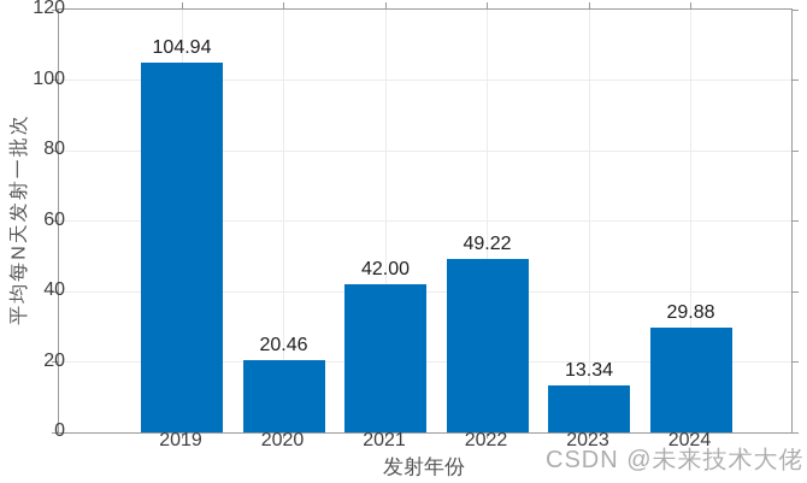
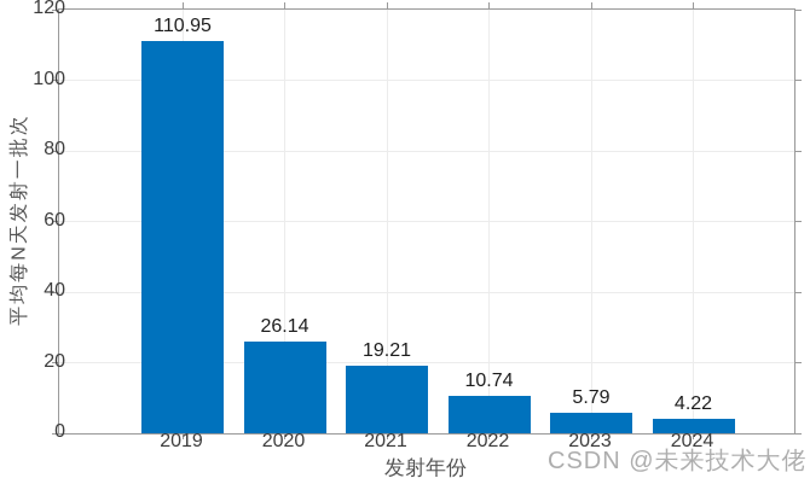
2019: 104.94 -> 110.95
2020: 20.46 -> 26.14
2021: 42.00 -> 19.21
2022: 49.22 -> 10.74
2023: 13.34 -> 5.79
2024: 29.88 -> 4.22
